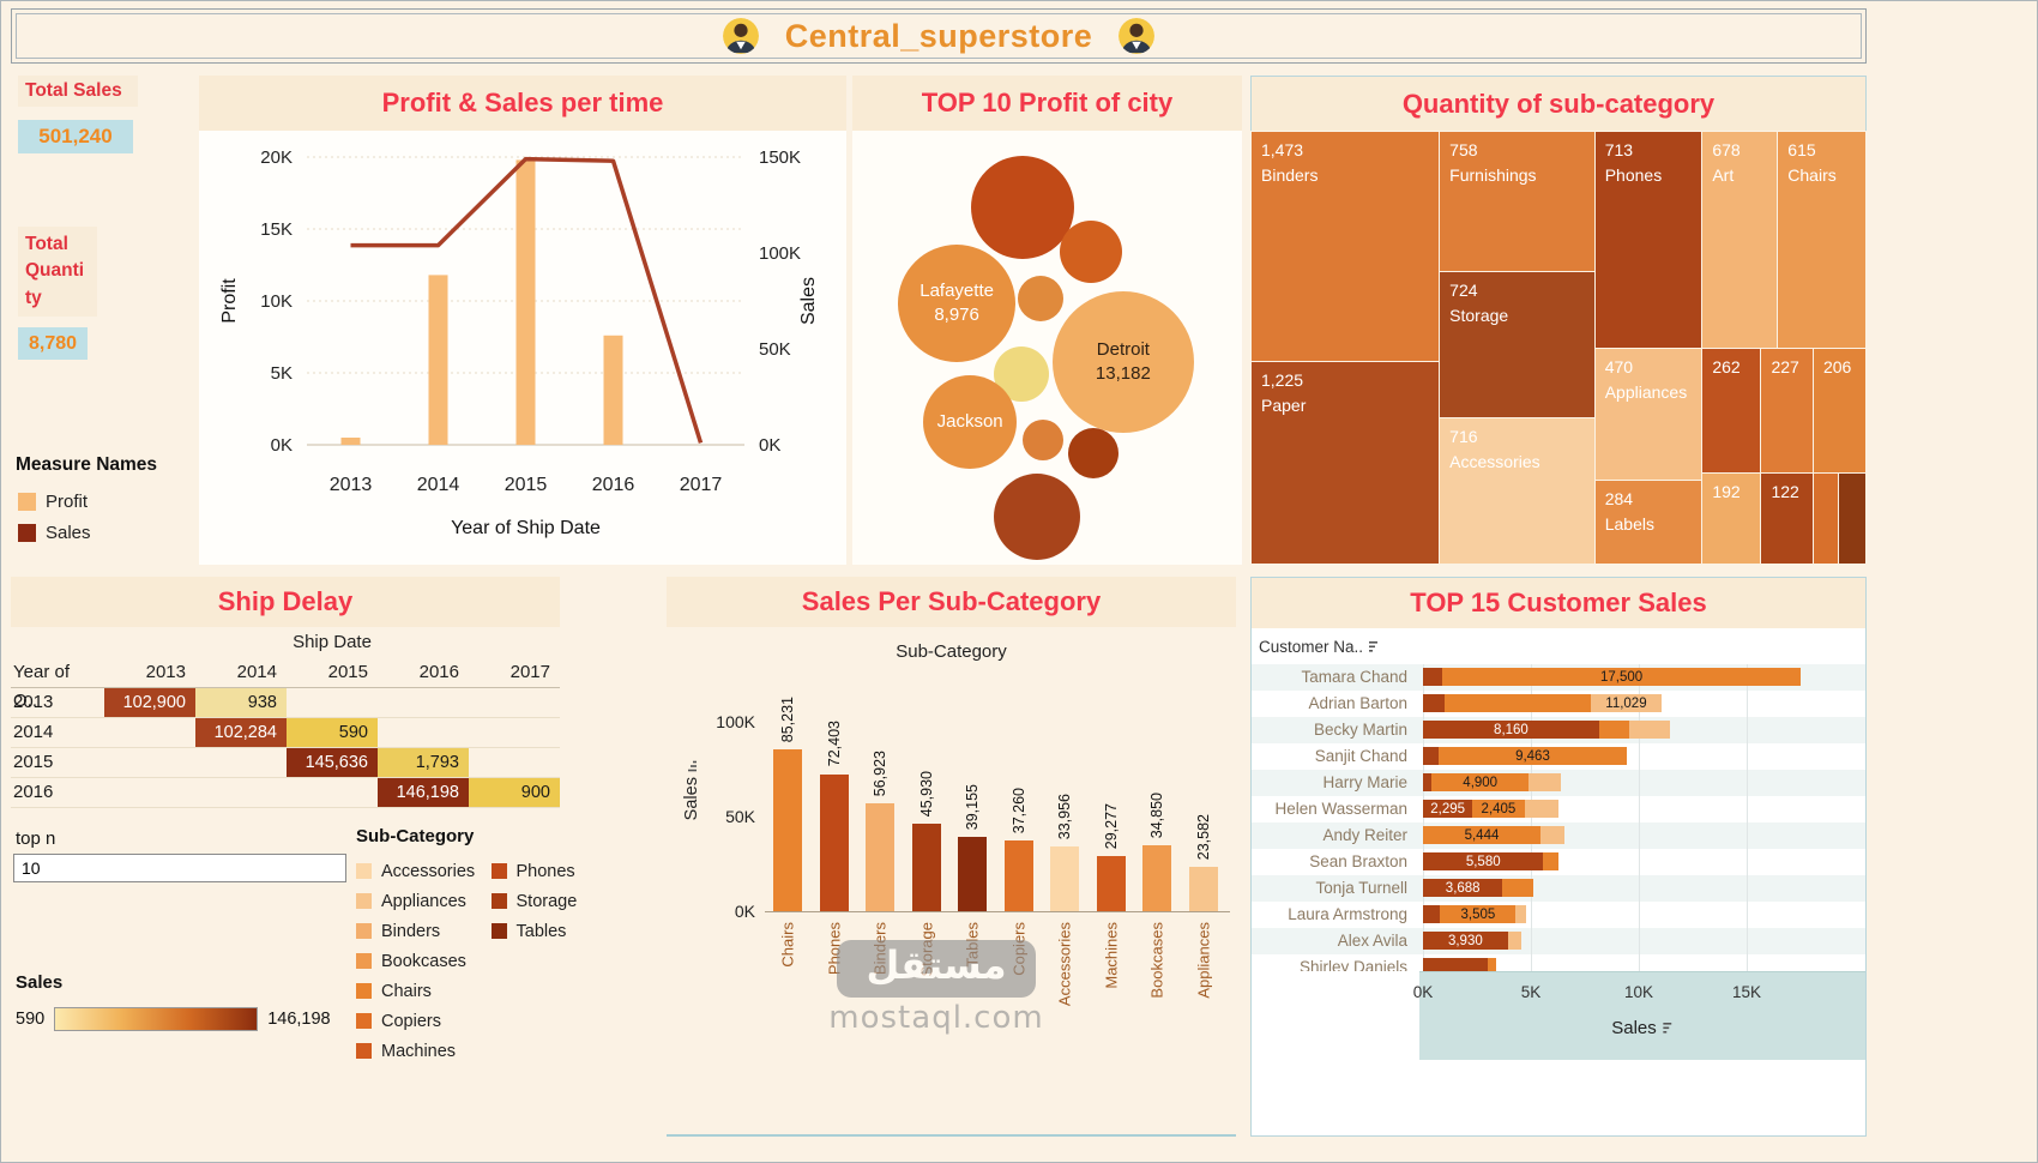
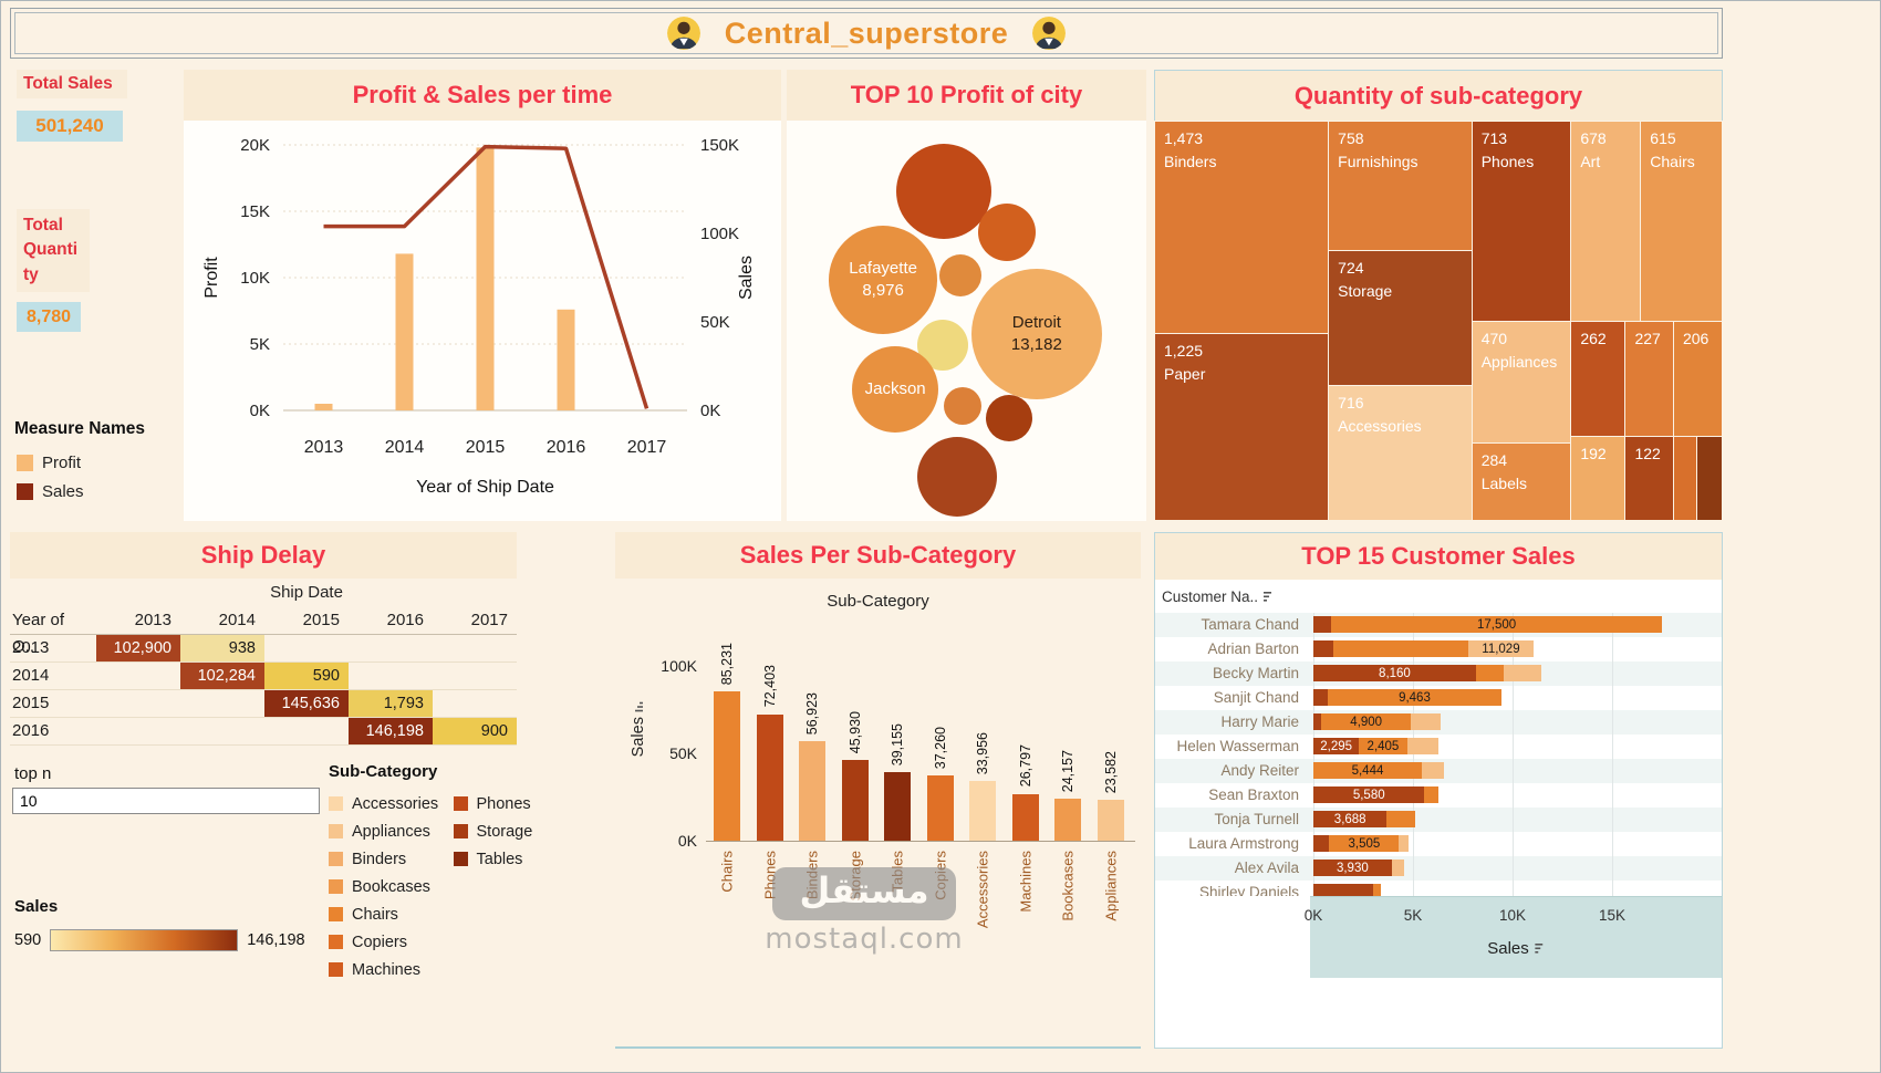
Sales Per Sub-Category/Machines: 29,277 -> 26,797
Sales Per Sub-Category/Bookcases: 34,850 -> 24,157
